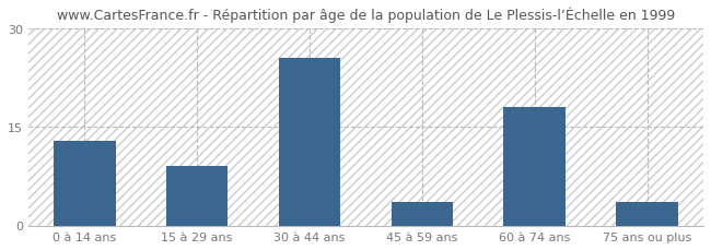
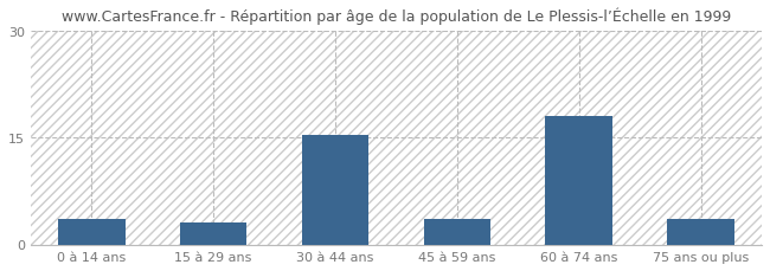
0 à 14 ans: 12.8 -> 3.5
15 à 29 ans: 9.0 -> 3.0
30 à 44 ans: 25.4 -> 15.3
